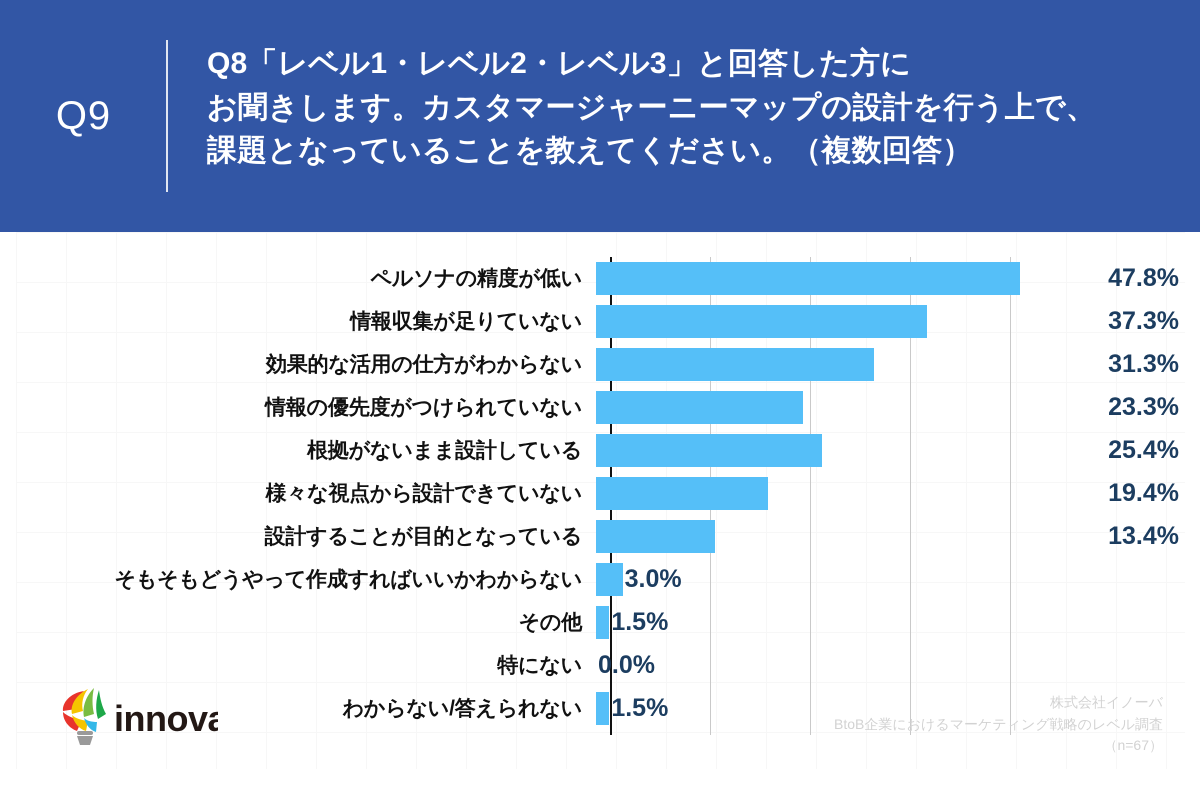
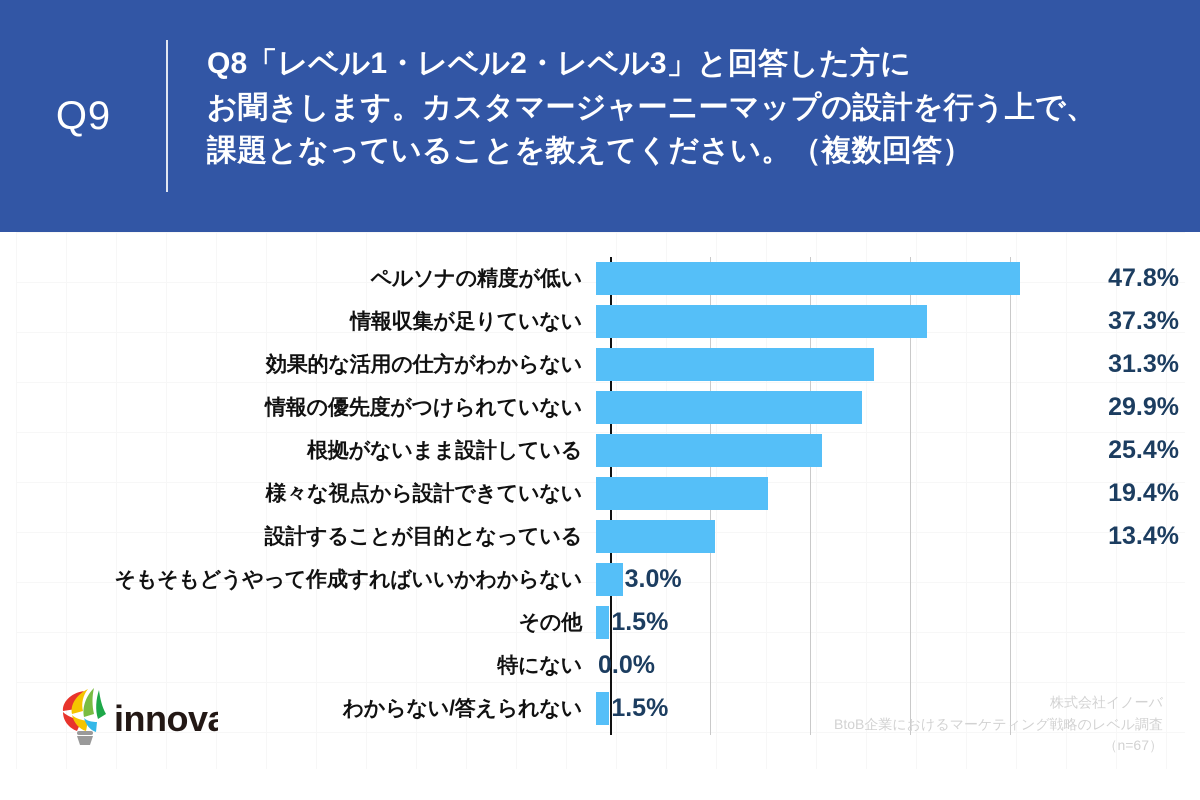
情報の優先度がつけられていない: 23.3% -> 29.9%
